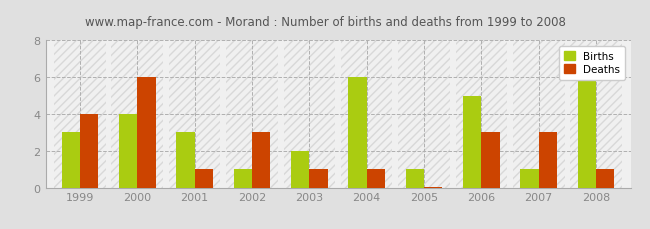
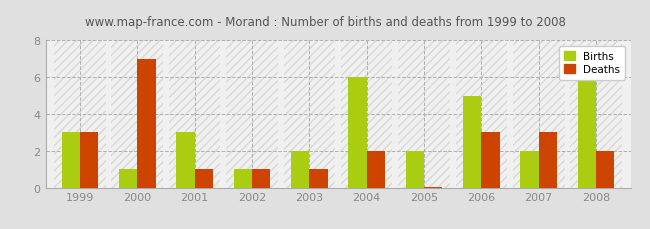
Deaths/1999: 4.0 -> 3.0
Births/2000: 4 -> 1
Deaths/2000: 6.0 -> 7.0
Deaths/2002: 3.0 -> 1.0
Deaths/2004: 1.0 -> 2.0
Births/2005: 1 -> 2
Births/2007: 1 -> 2
Deaths/2008: 1.0 -> 2.0
